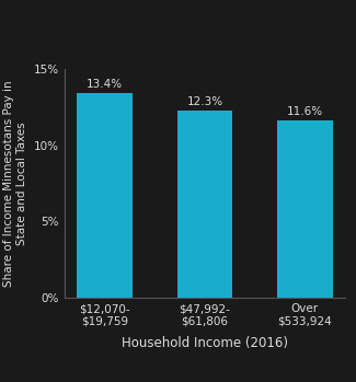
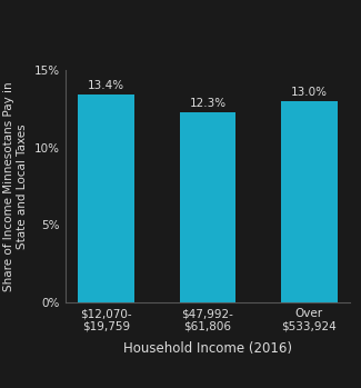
Over $533,924: 11.6% -> 13.0%
